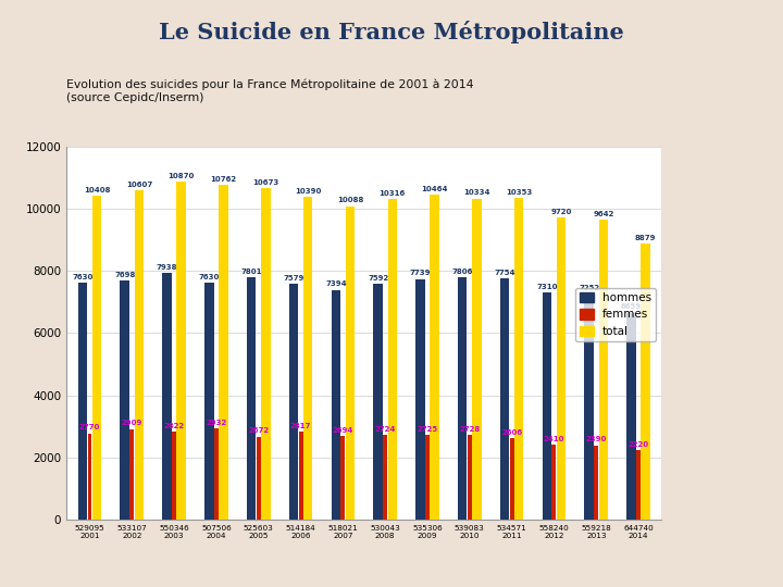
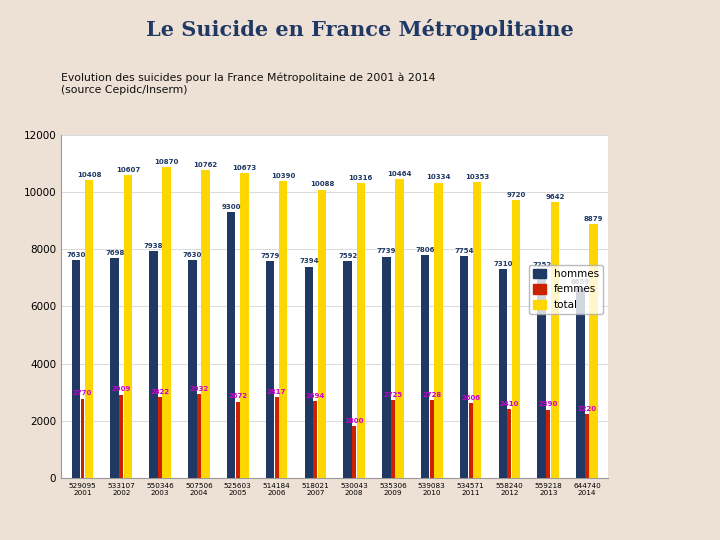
hommes/525603 2005: 7800 -> 9300
femmes/530043 2008: 2720 -> 1800
